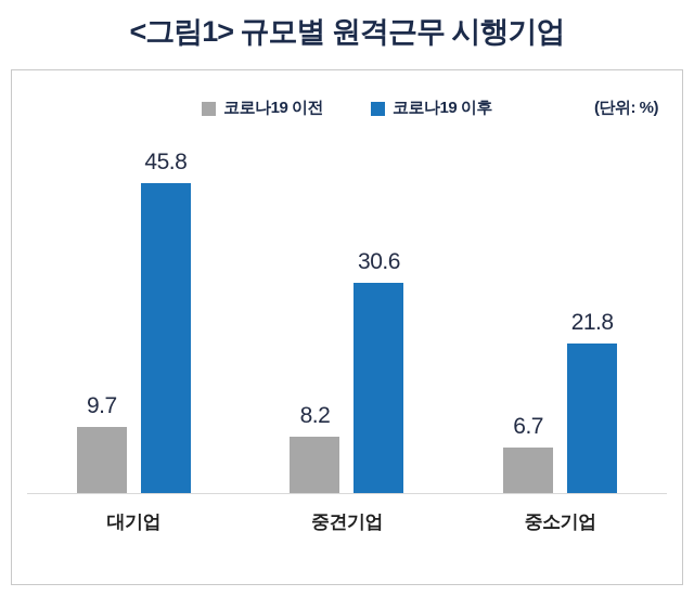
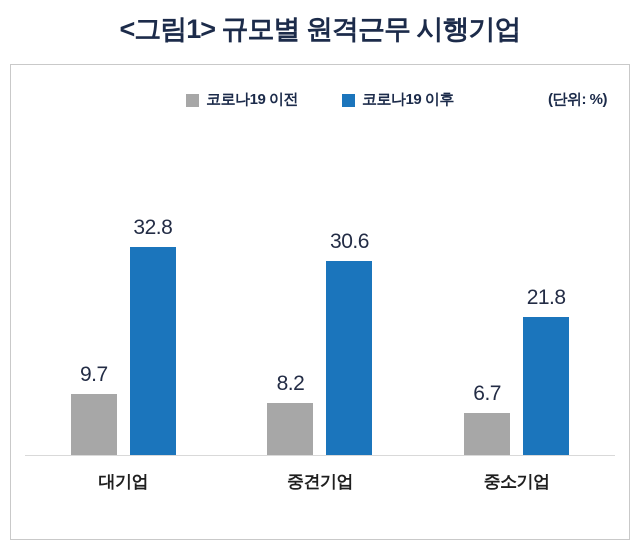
코로나19 이후/대기업: 45.8 -> 32.8
